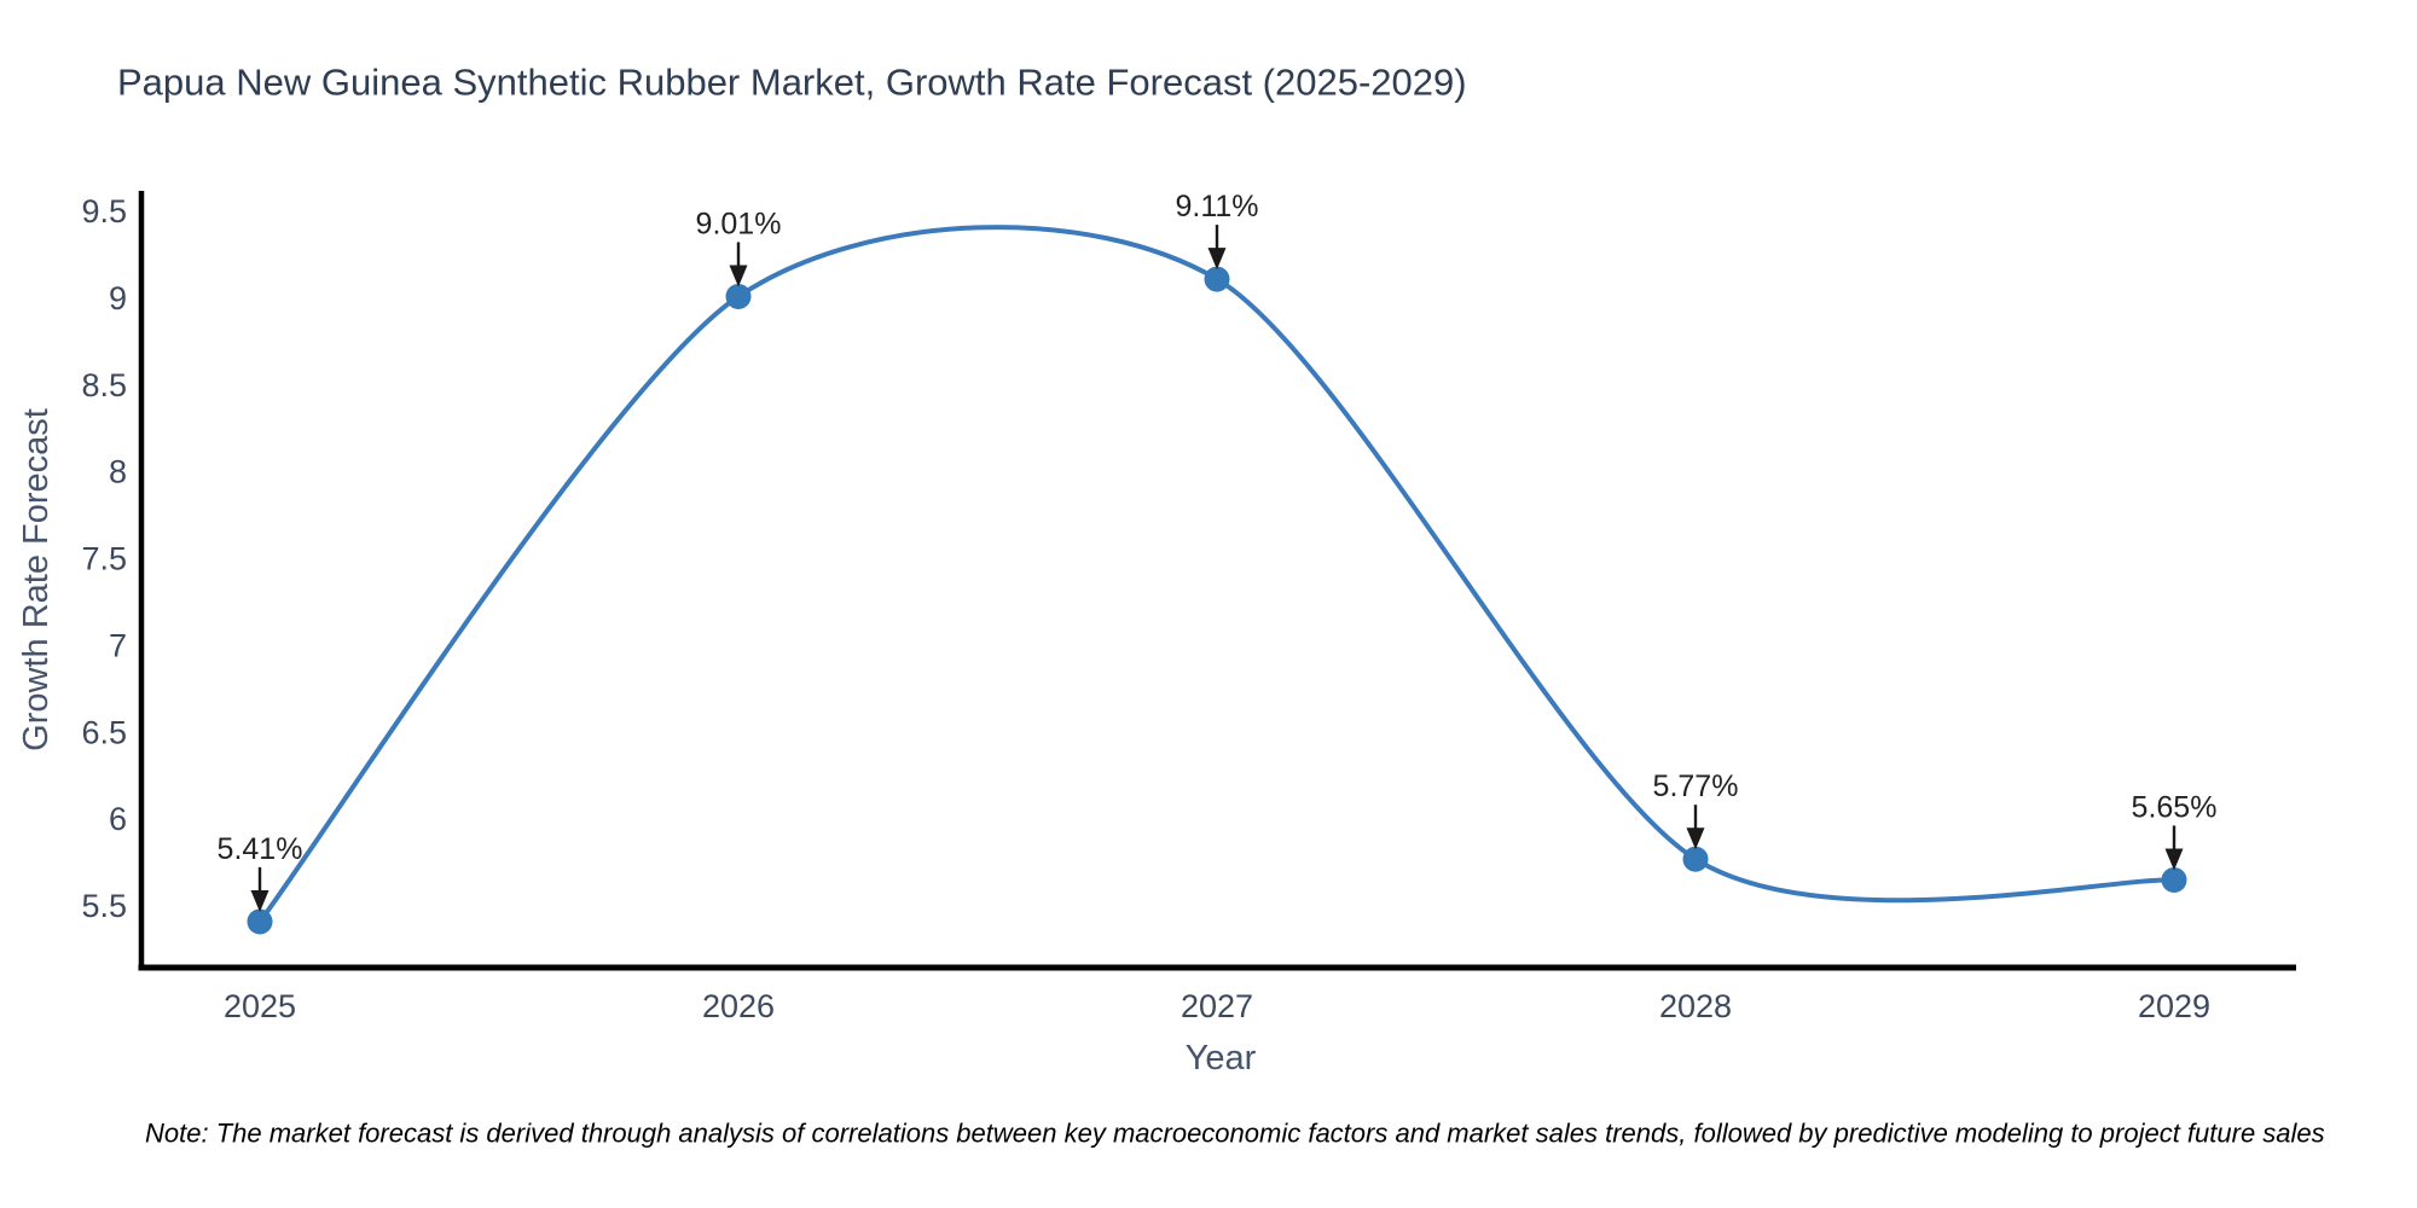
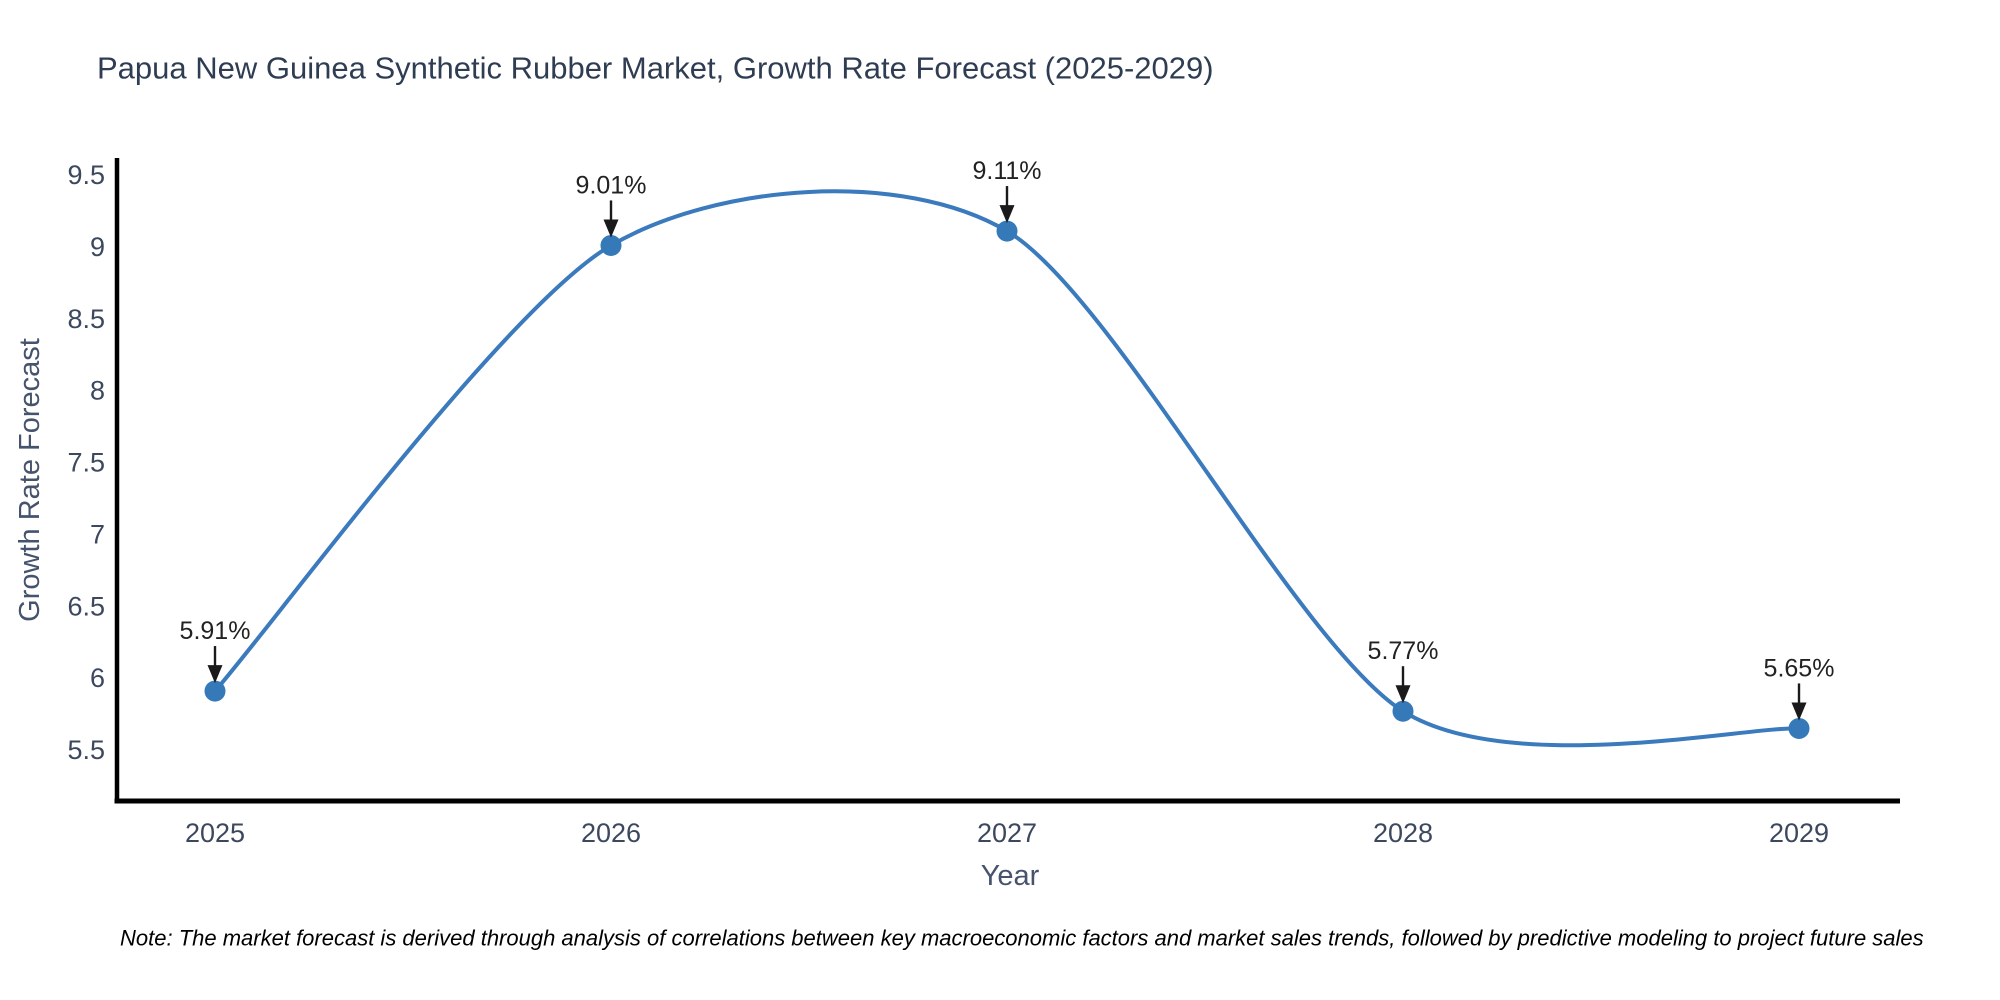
2025: 5.41% -> 5.91%
